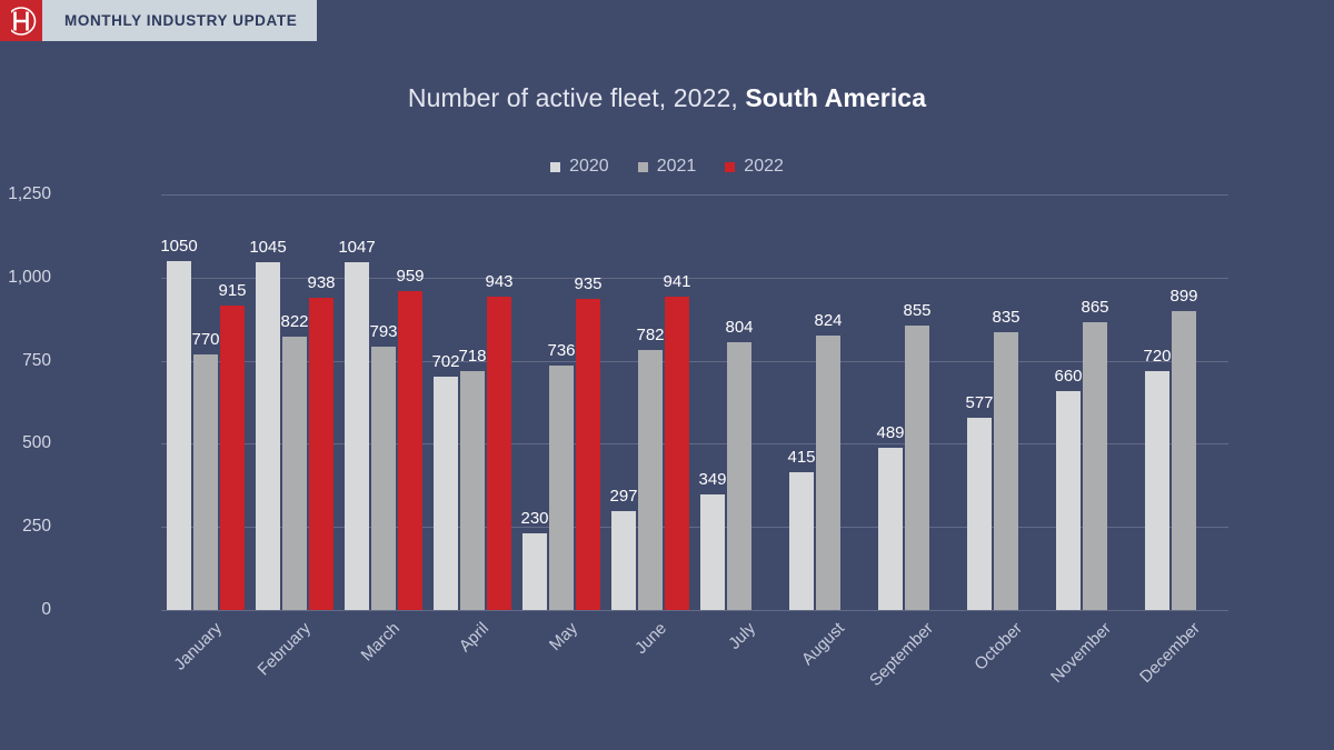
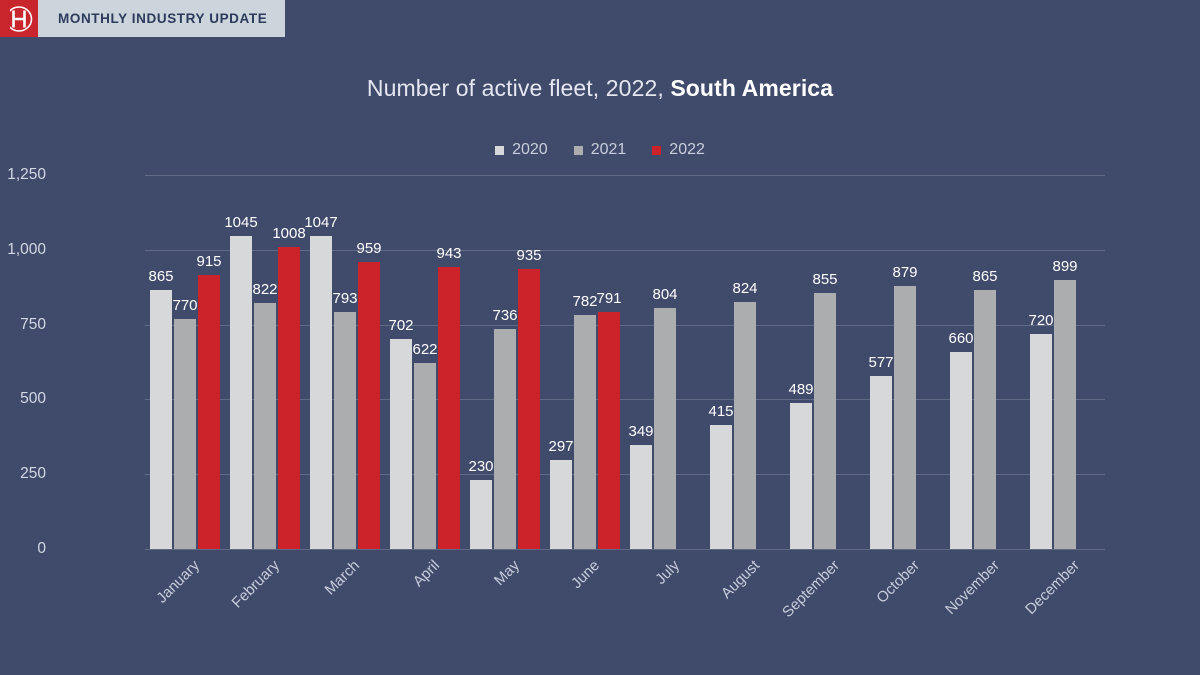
2020/January: 1050 -> 865
2022/February: 938 -> 1008
2021/April: 718 -> 622
2022/June: 941 -> 791
2021/October: 835 -> 879
